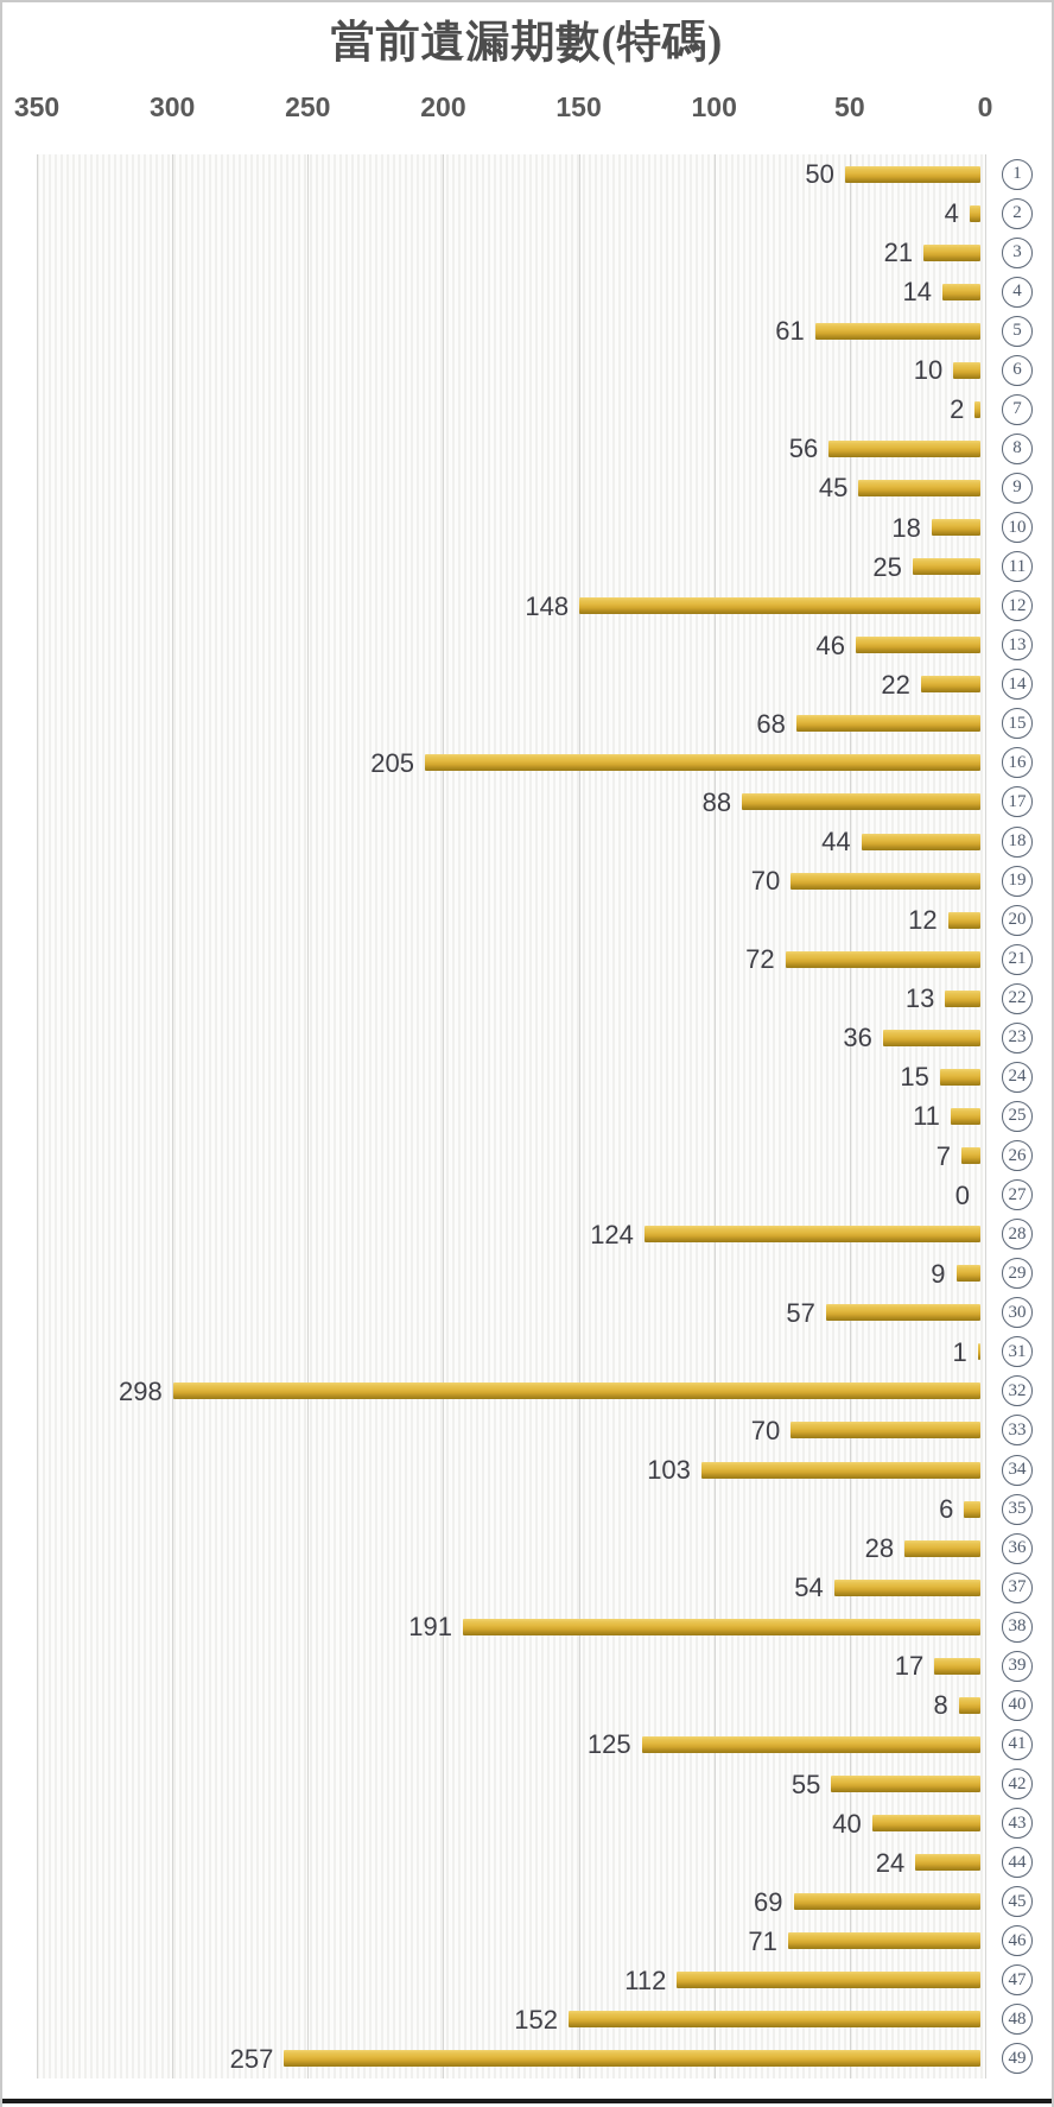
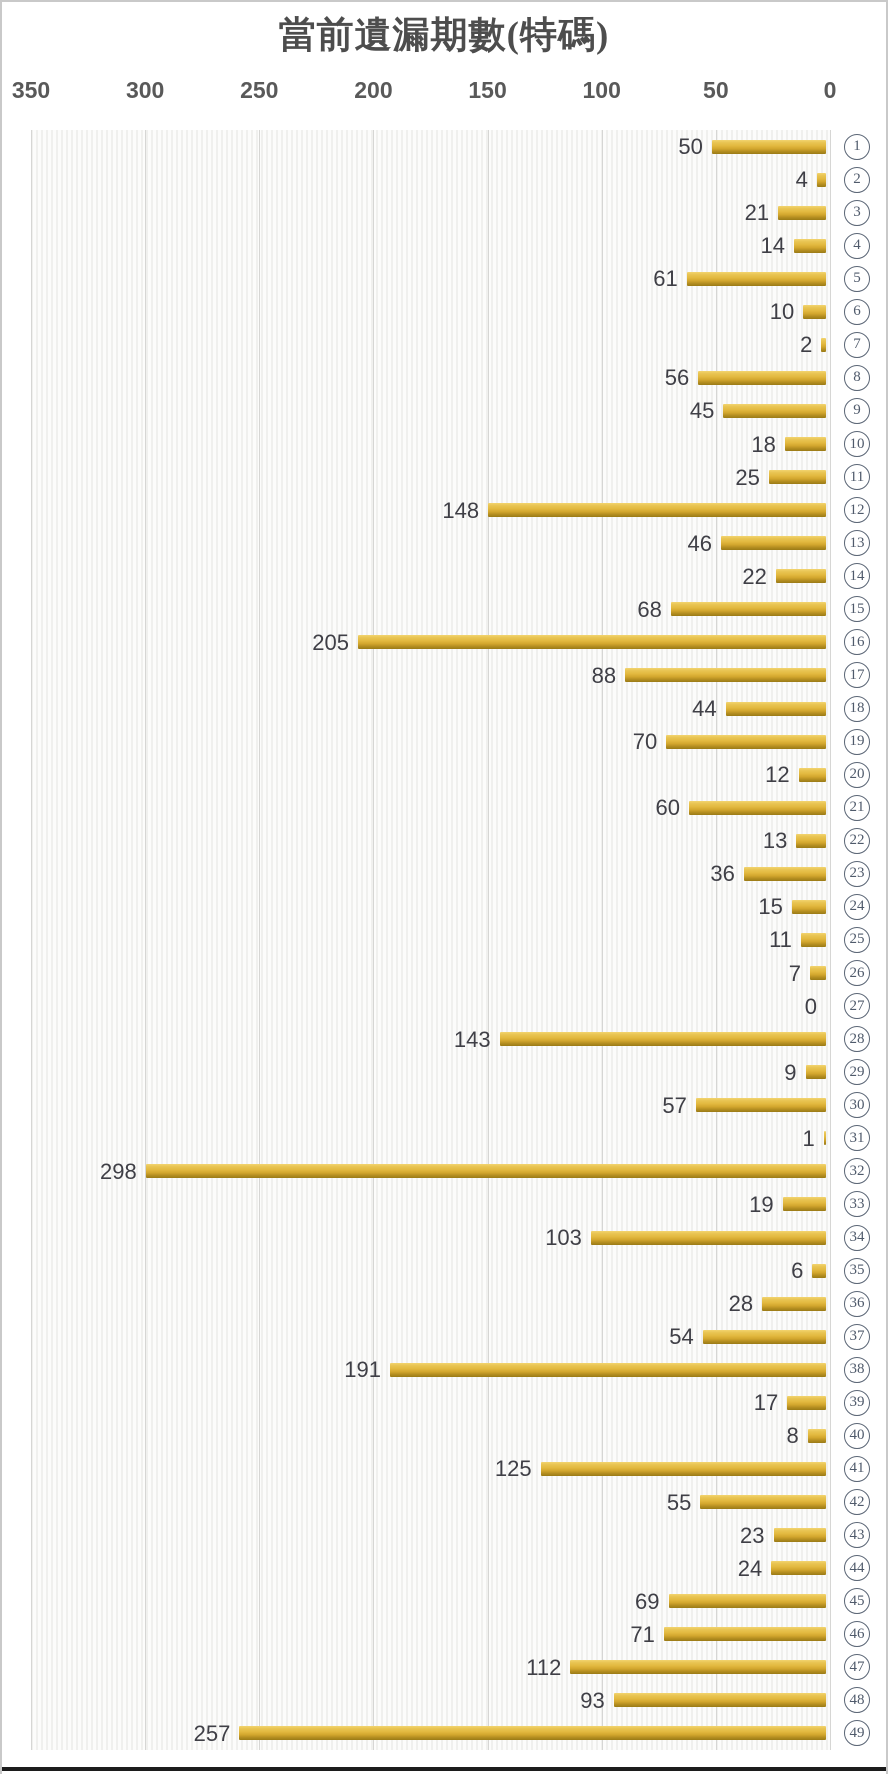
21: 72 -> 60
28: 124 -> 143
33: 70 -> 19
43: 40 -> 23
48: 152 -> 93
